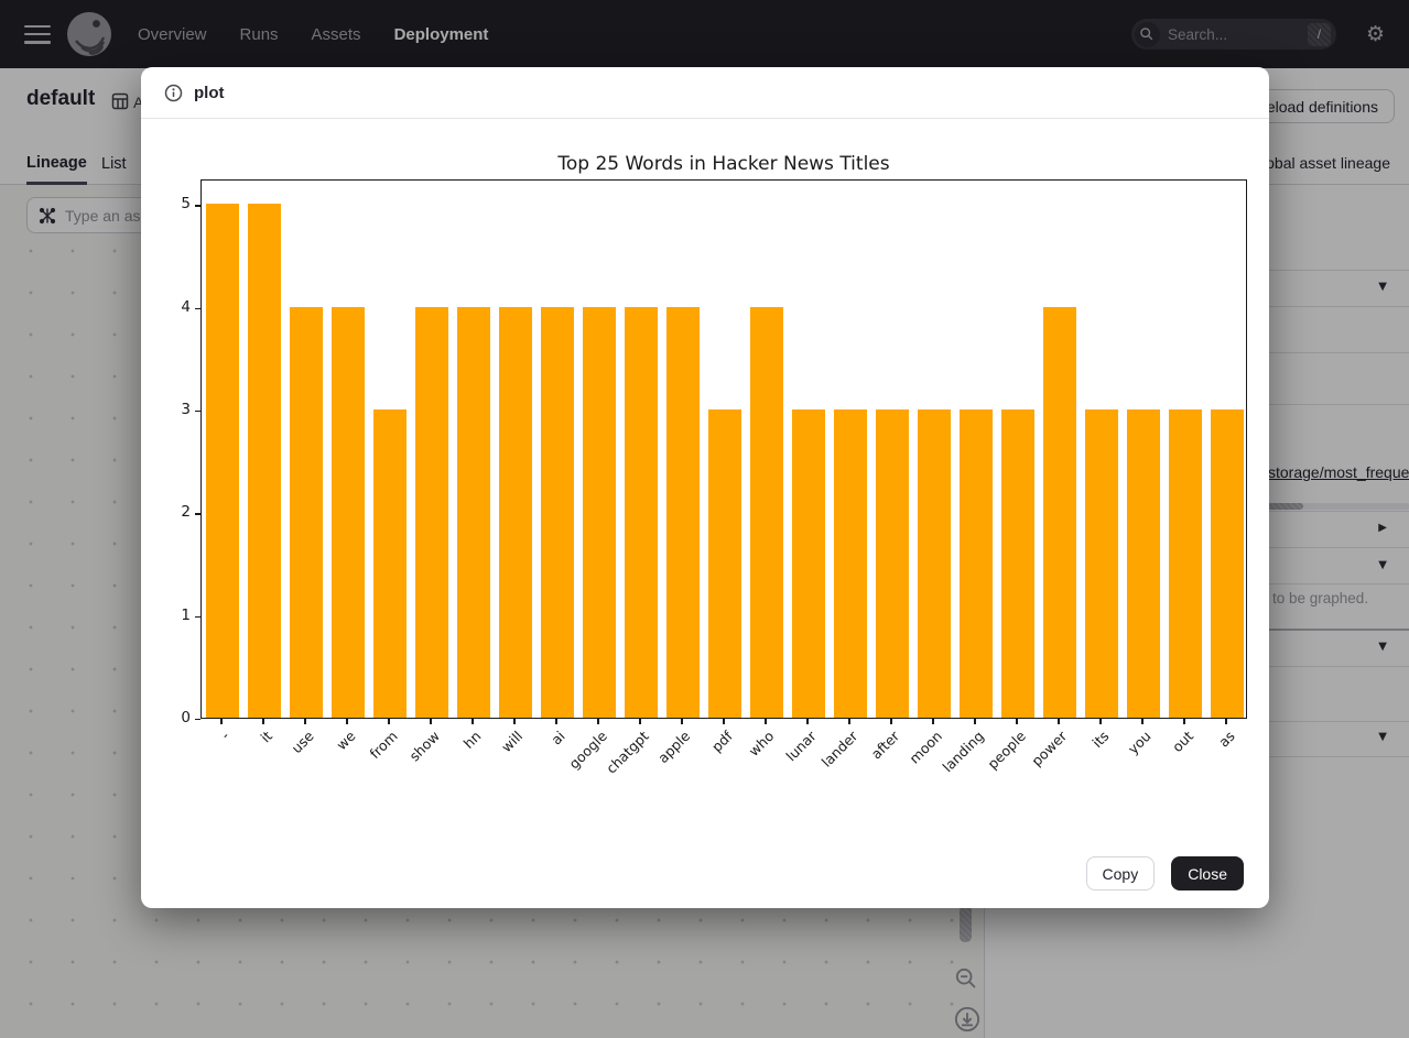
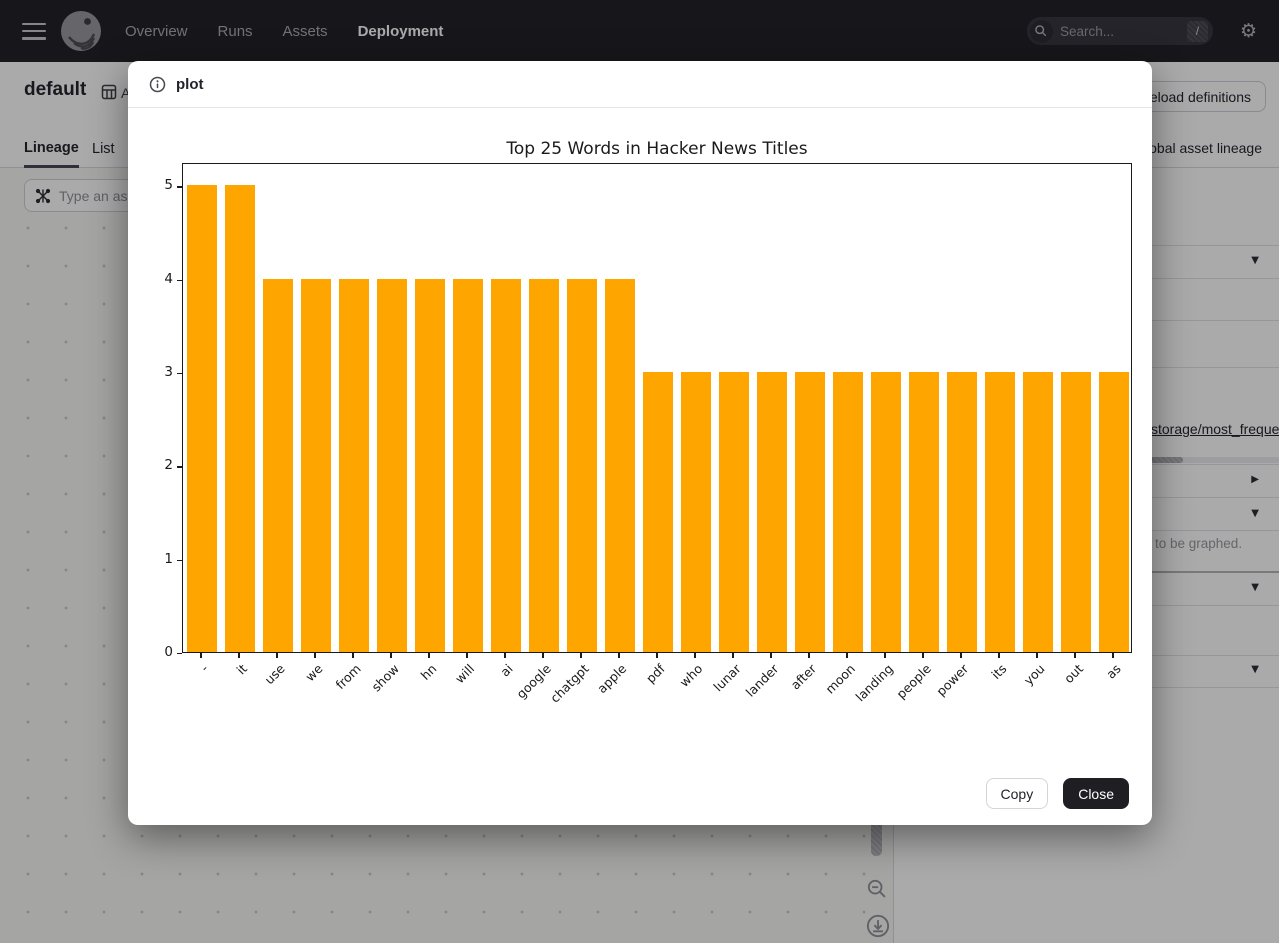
from: 3 -> 4
who: 4 -> 3
power: 4 -> 3
